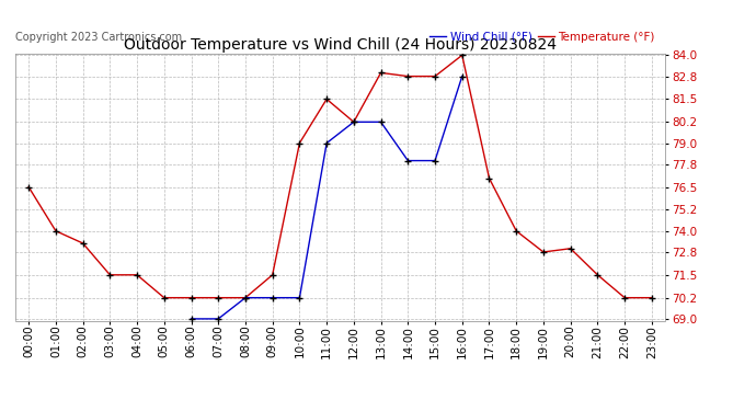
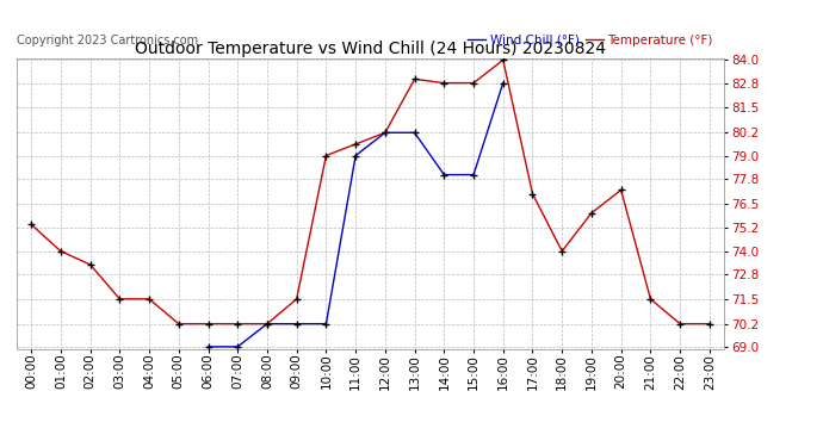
Temperature (°F)/00:00: 76.5 -> 75.4
Temperature (°F)/11:00: 81.5 -> 79.6
Temperature (°F)/19:00: 72.8 -> 76.0
Temperature (°F)/20:00: 73.0 -> 77.2
